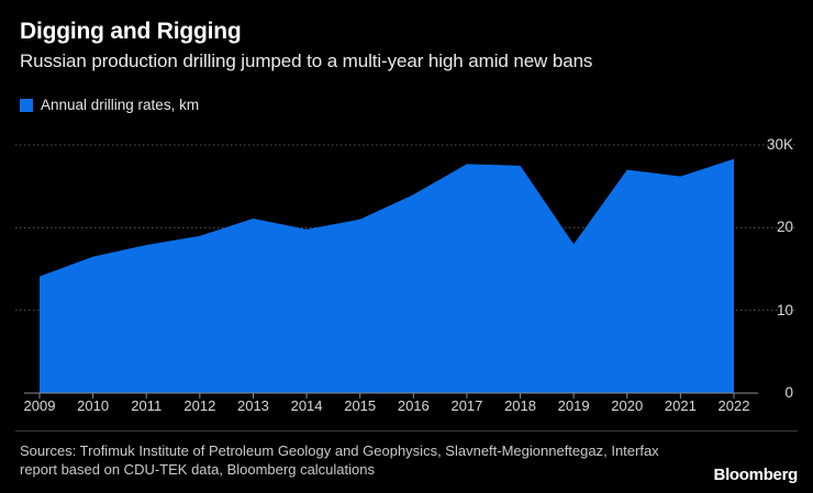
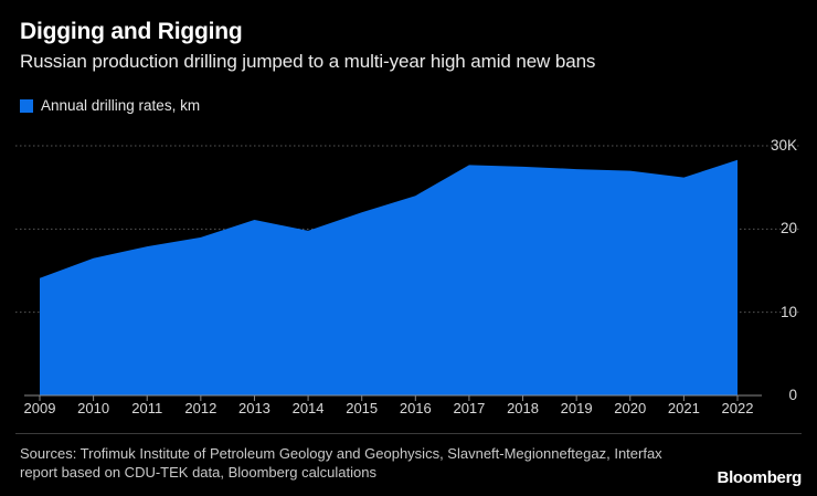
2015: 21K -> 22K
2019: 18K -> 27K
